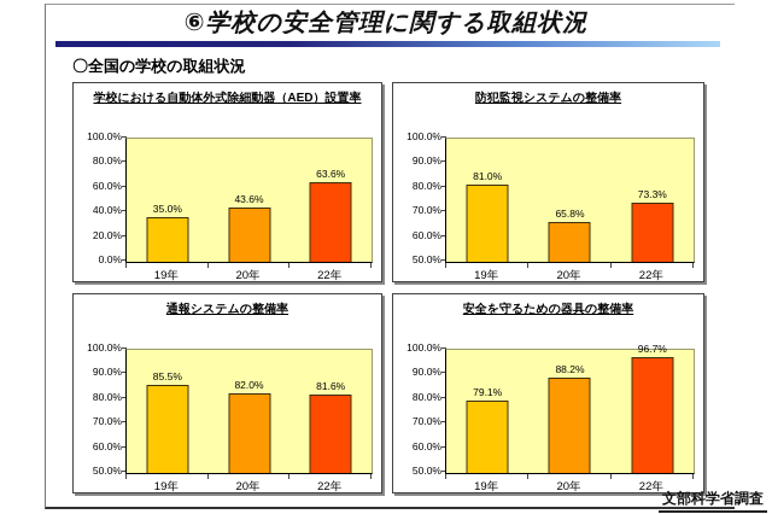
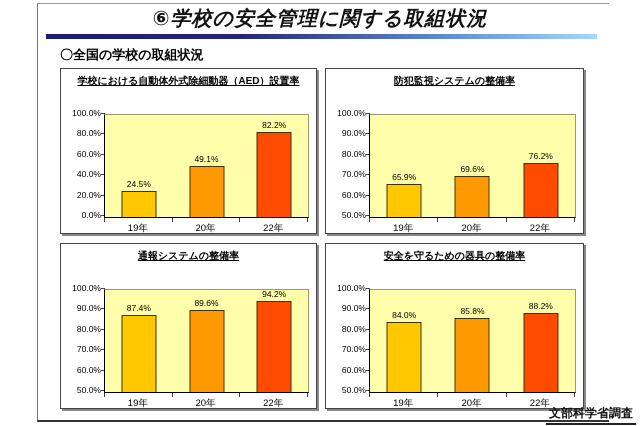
学校における自動体外式除細動器（AED）設置率/19年: 35.0% -> 24.5%
学校における自動体外式除細動器（AED）設置率/20年: 43.6% -> 49.1%
学校における自動体外式除細動器（AED）設置率/22年: 63.6% -> 82.2%
防犯監視システムの整備率/19年: 81.0% -> 65.9%
防犯監視システムの整備率/20年: 65.8% -> 69.6%
防犯監視システムの整備率/22年: 73.3% -> 76.2%
通報システムの整備率/19年: 85.5% -> 87.4%
通報システムの整備率/20年: 82.0% -> 89.6%
通報システムの整備率/22年: 81.6% -> 94.2%
安全を守るための器具の整備率/19年: 79.1% -> 84.0%
安全を守るための器具の整備率/20年: 88.2% -> 85.8%
安全を守るための器具の整備率/22年: 96.7% -> 88.2%
